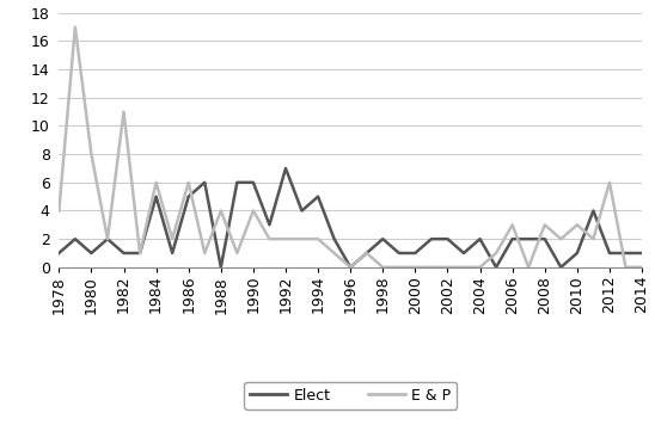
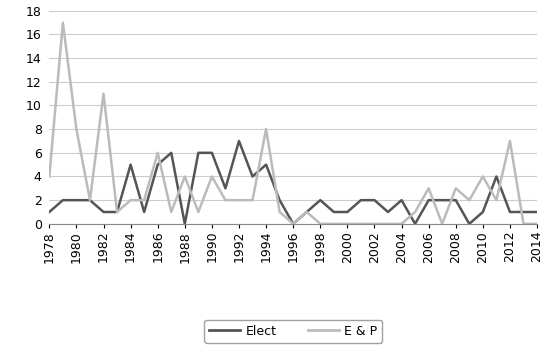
Elect/1980: 1 -> 2
E & P/1984: 6 -> 2
E & P/1994: 2 -> 8
E & P/2010: 3 -> 4
E & P/2012: 6 -> 7
